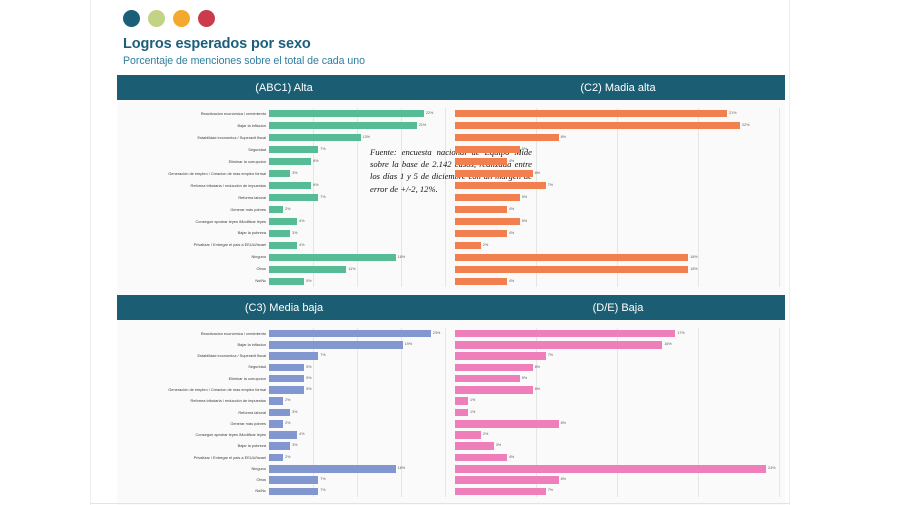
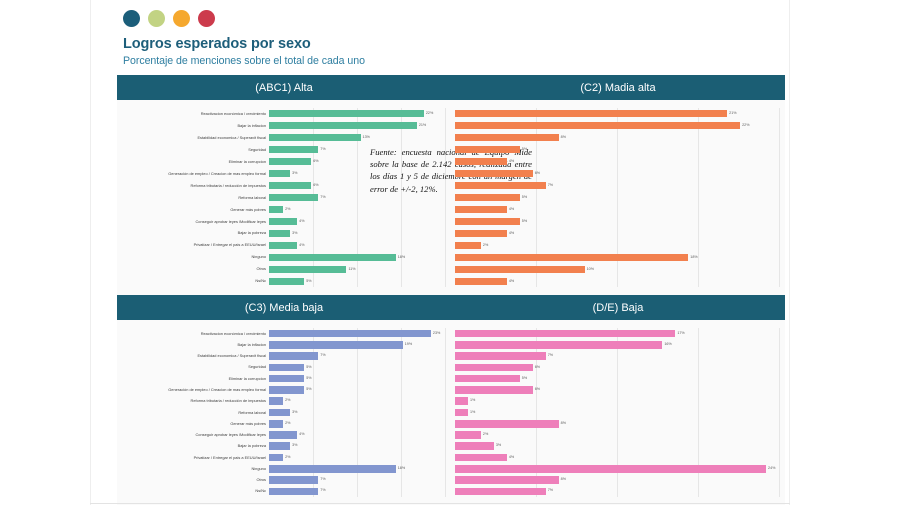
(C2) Madia alta/Otros: 18% -> 10%
